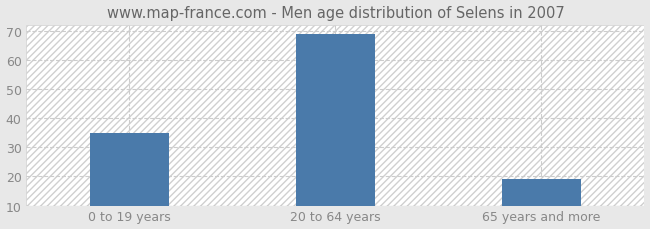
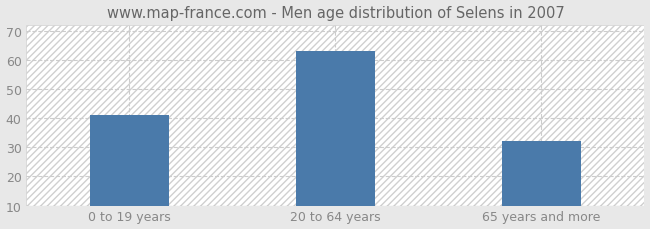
0 to 19 years: 35 -> 41
20 to 64 years: 69 -> 63
65 years and more: 19 -> 32
